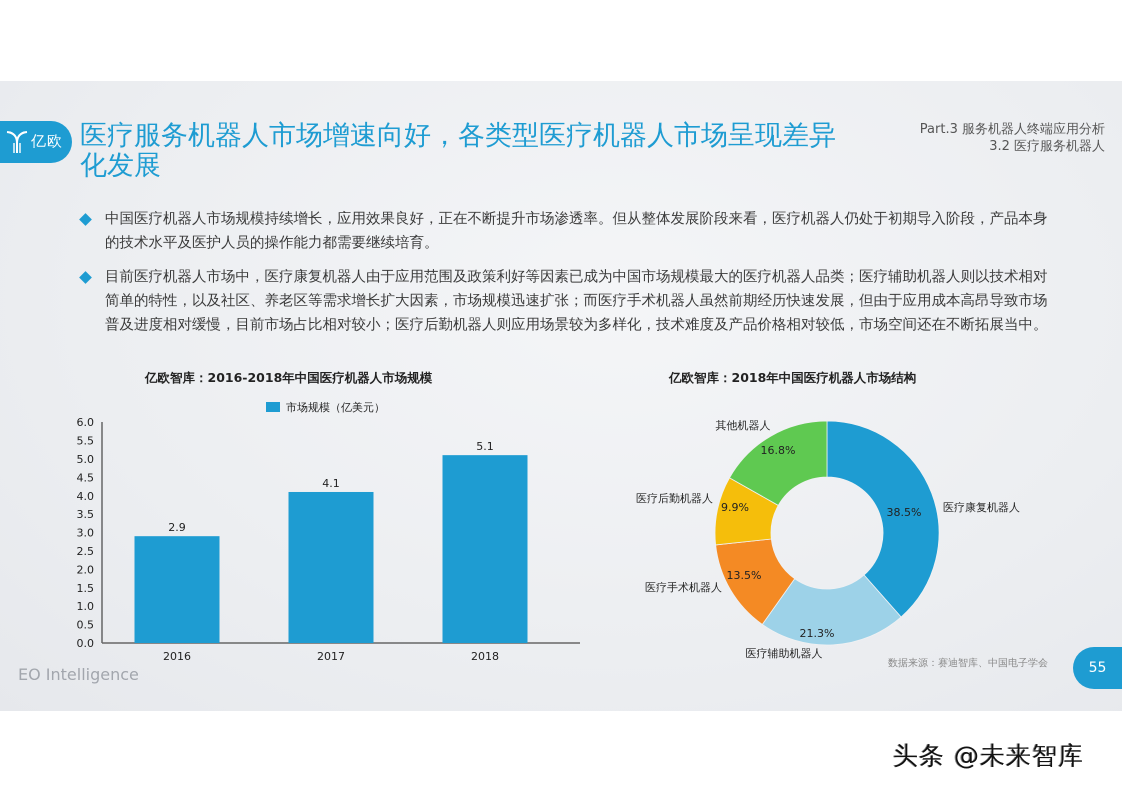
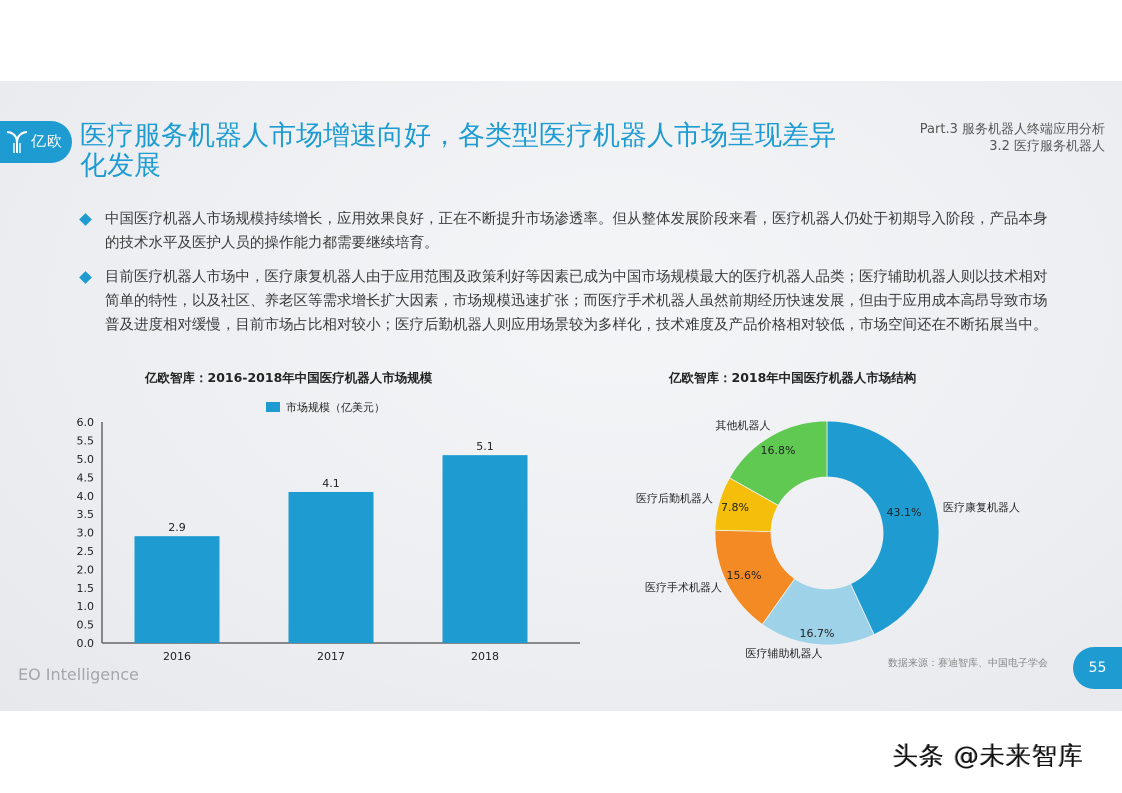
亿欧智库：2018年中国医疗机器人市场结构/医疗康复机器人: 38.5% -> 43.1%
亿欧智库：2018年中国医疗机器人市场结构/医疗辅助机器人: 21.3% -> 16.7%
亿欧智库：2018年中国医疗机器人市场结构/医疗手术机器人: 13.5% -> 15.6%
亿欧智库：2018年中国医疗机器人市场结构/医疗后勤机器人: 9.9% -> 7.8%
